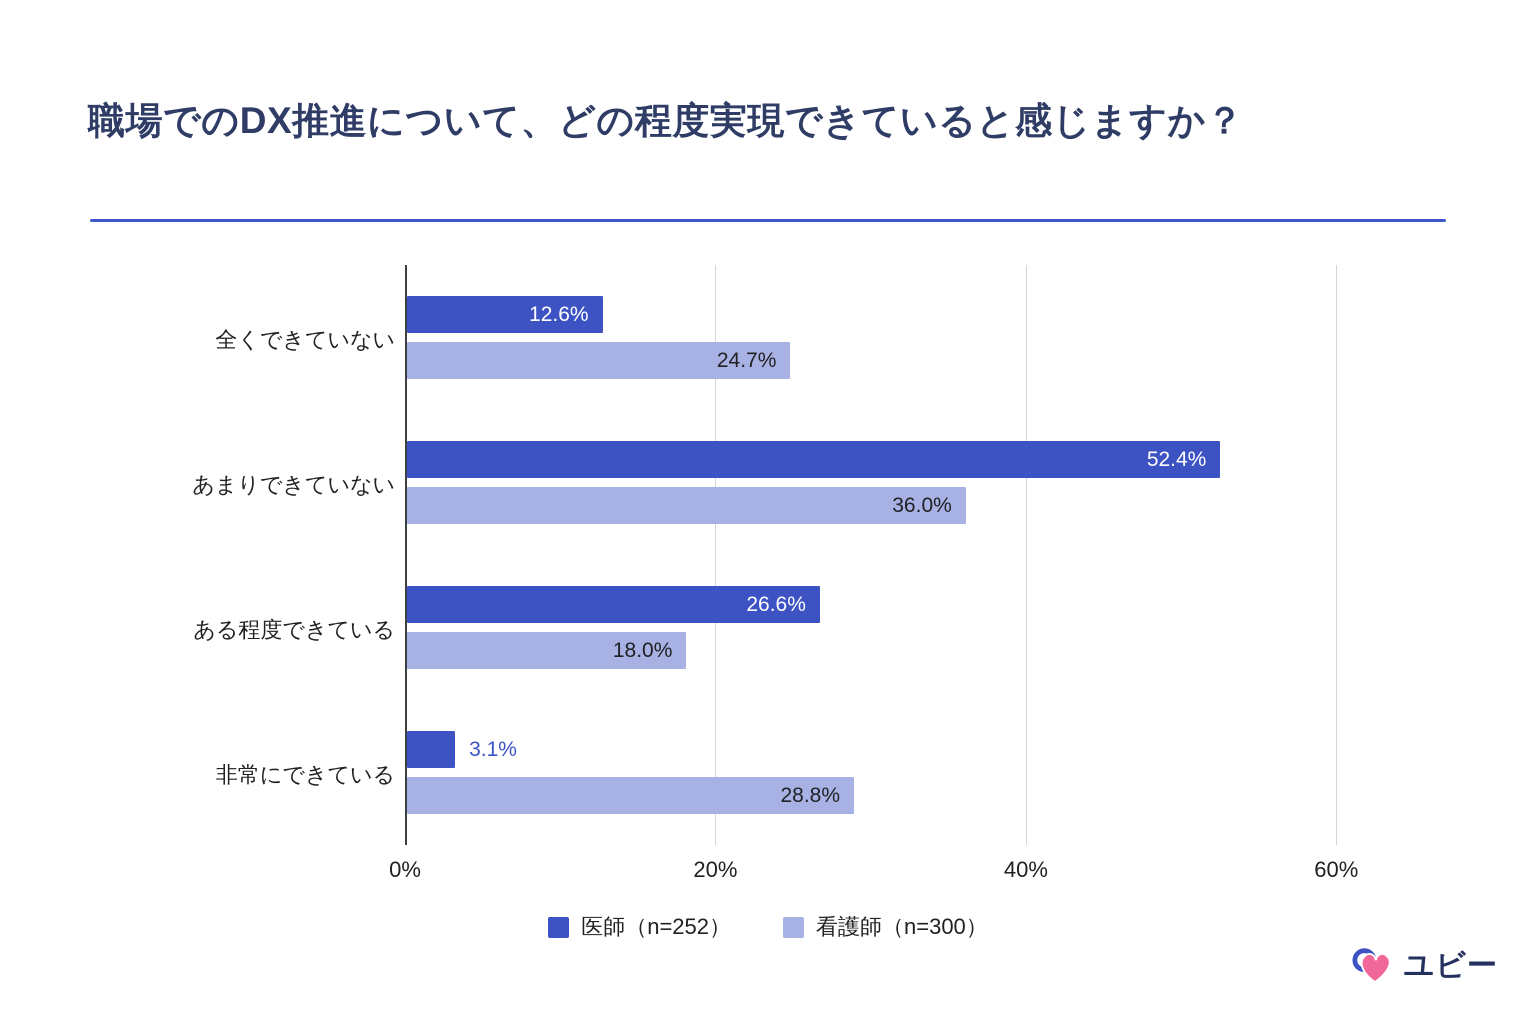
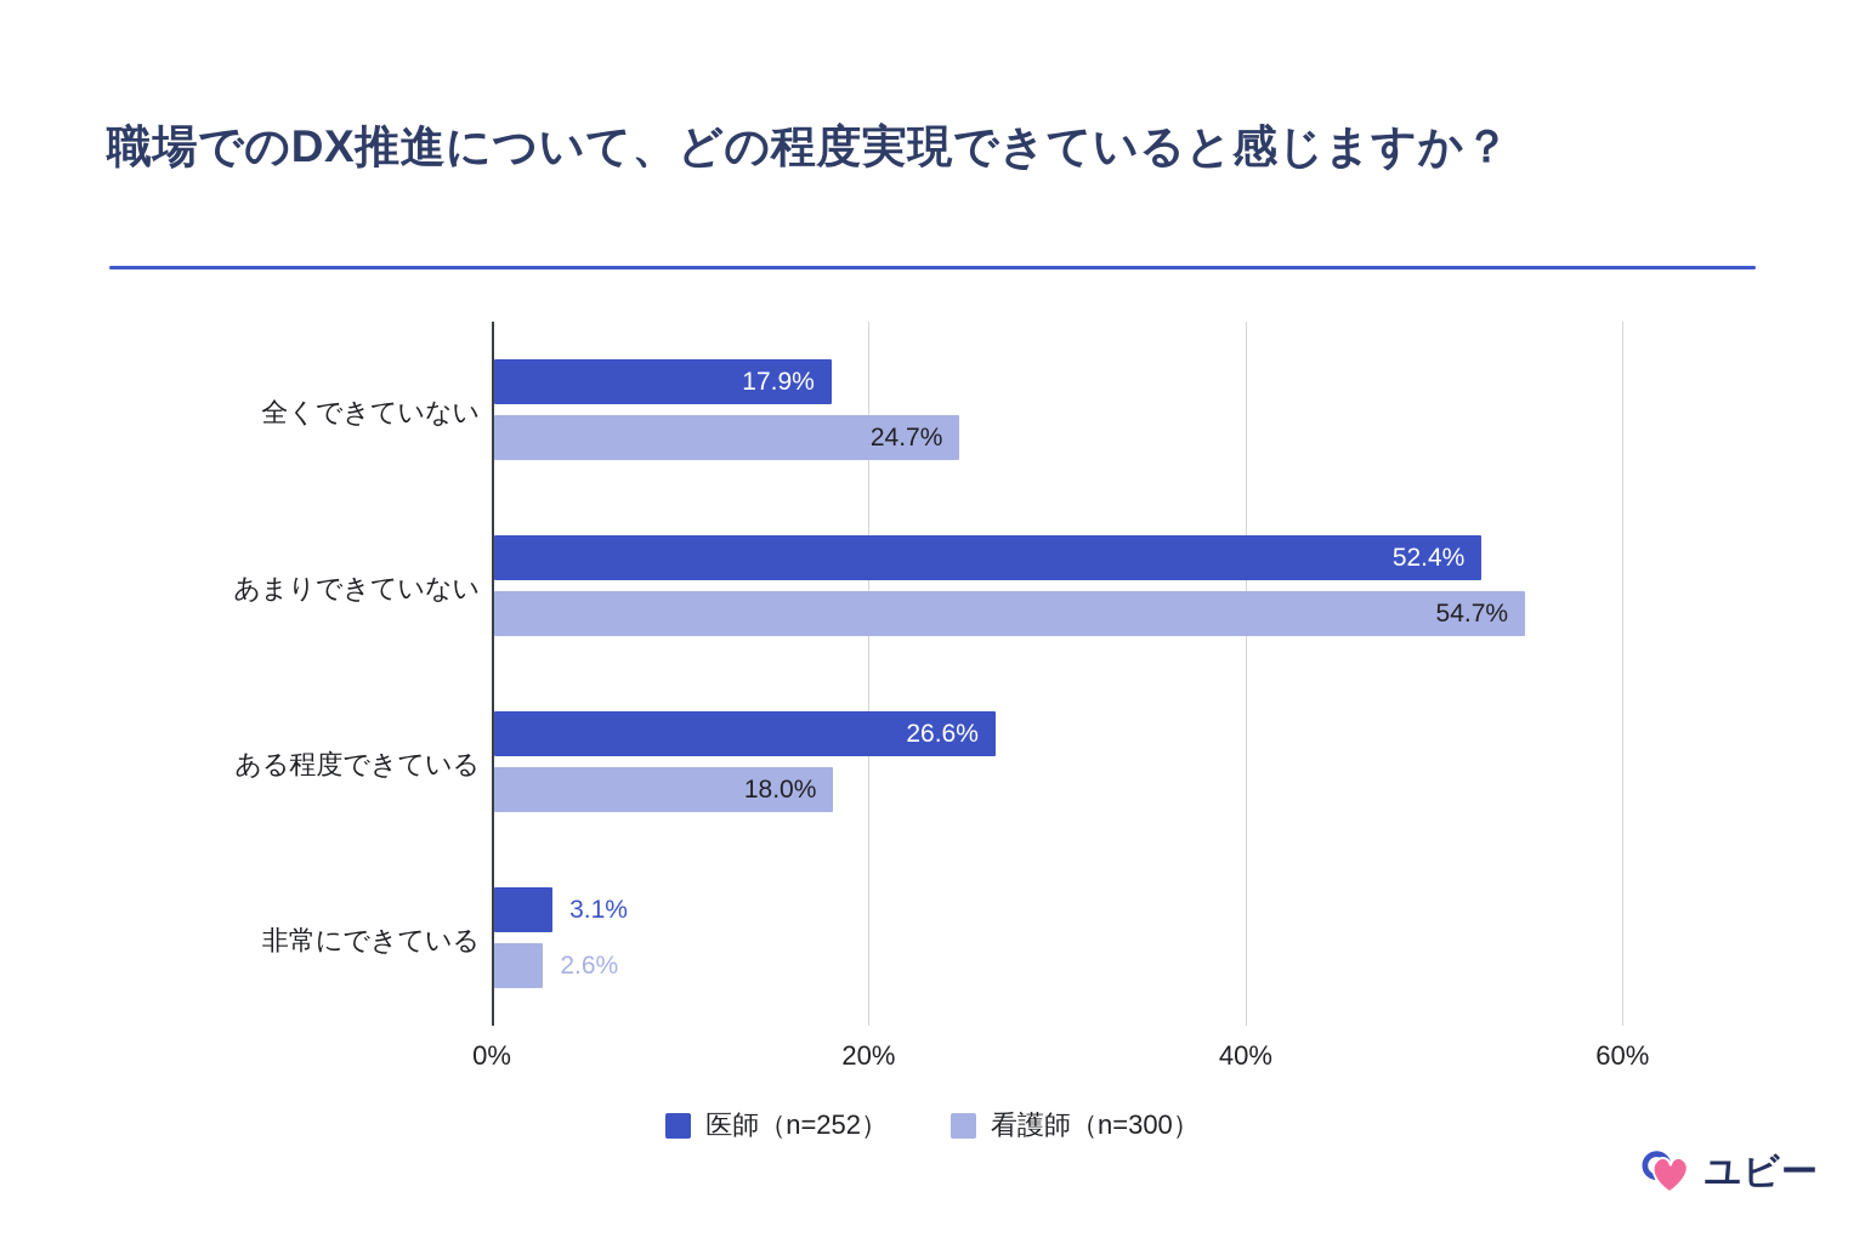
医師（n=252）/全くできていない: 12.6% -> 17.9%
看護師（n=300）/あまりできていない: 36.0% -> 54.7%
看護師（n=300）/非常にできている: 28.8% -> 2.6%
